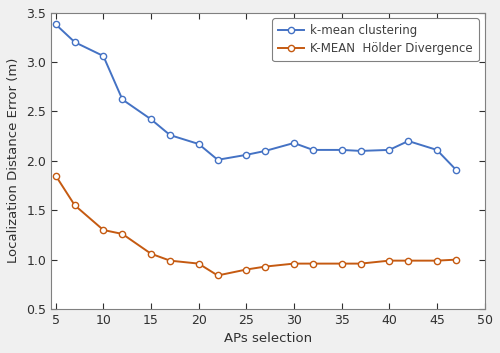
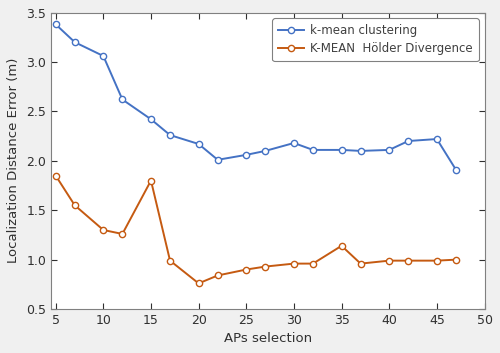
K-MEAN Hölder Divergence/15: 1.06 -> 1.80
K-MEAN Hölder Divergence/20: 0.96 -> 0.76
K-MEAN Hölder Divergence/35: 0.96 -> 1.14
k-mean clustering/45: 2.11 -> 2.22
